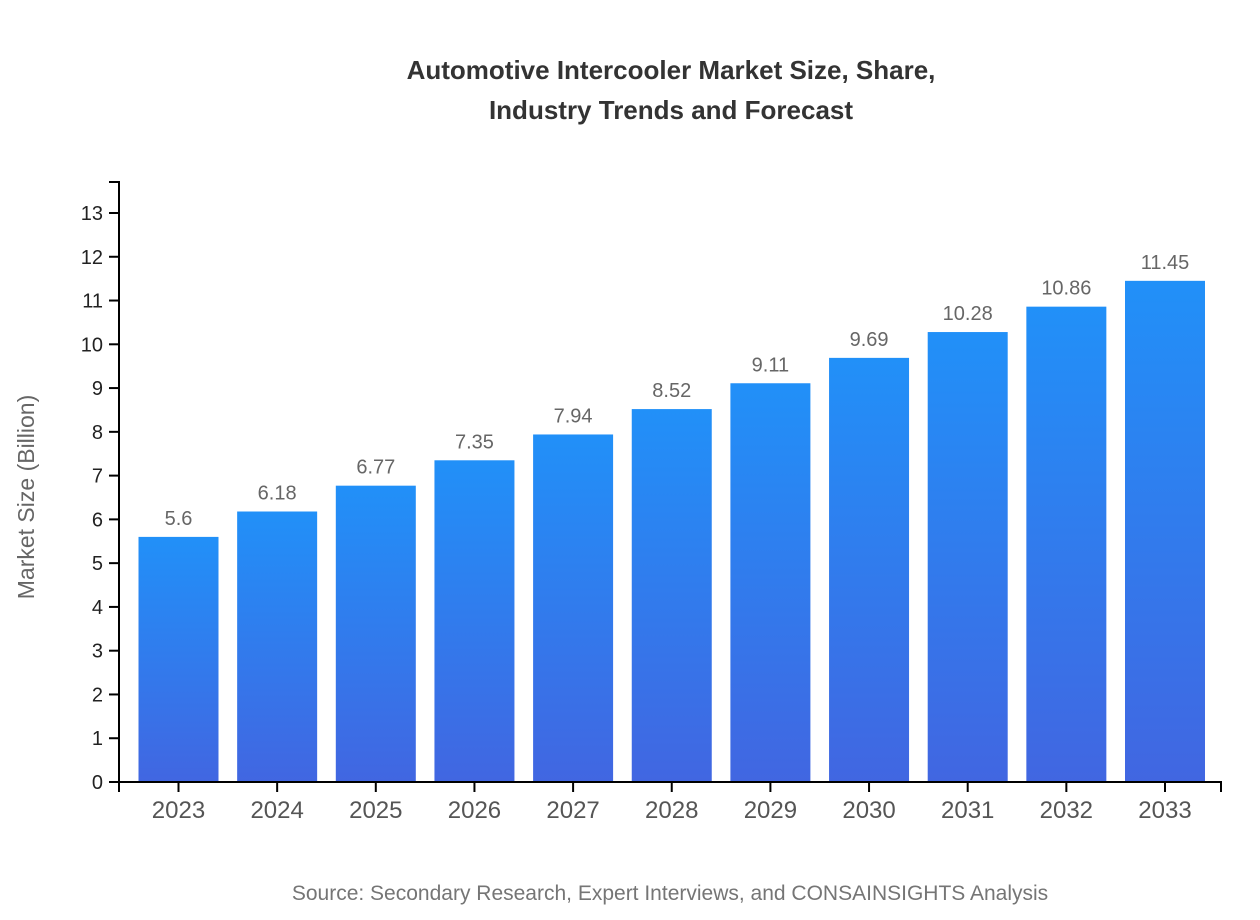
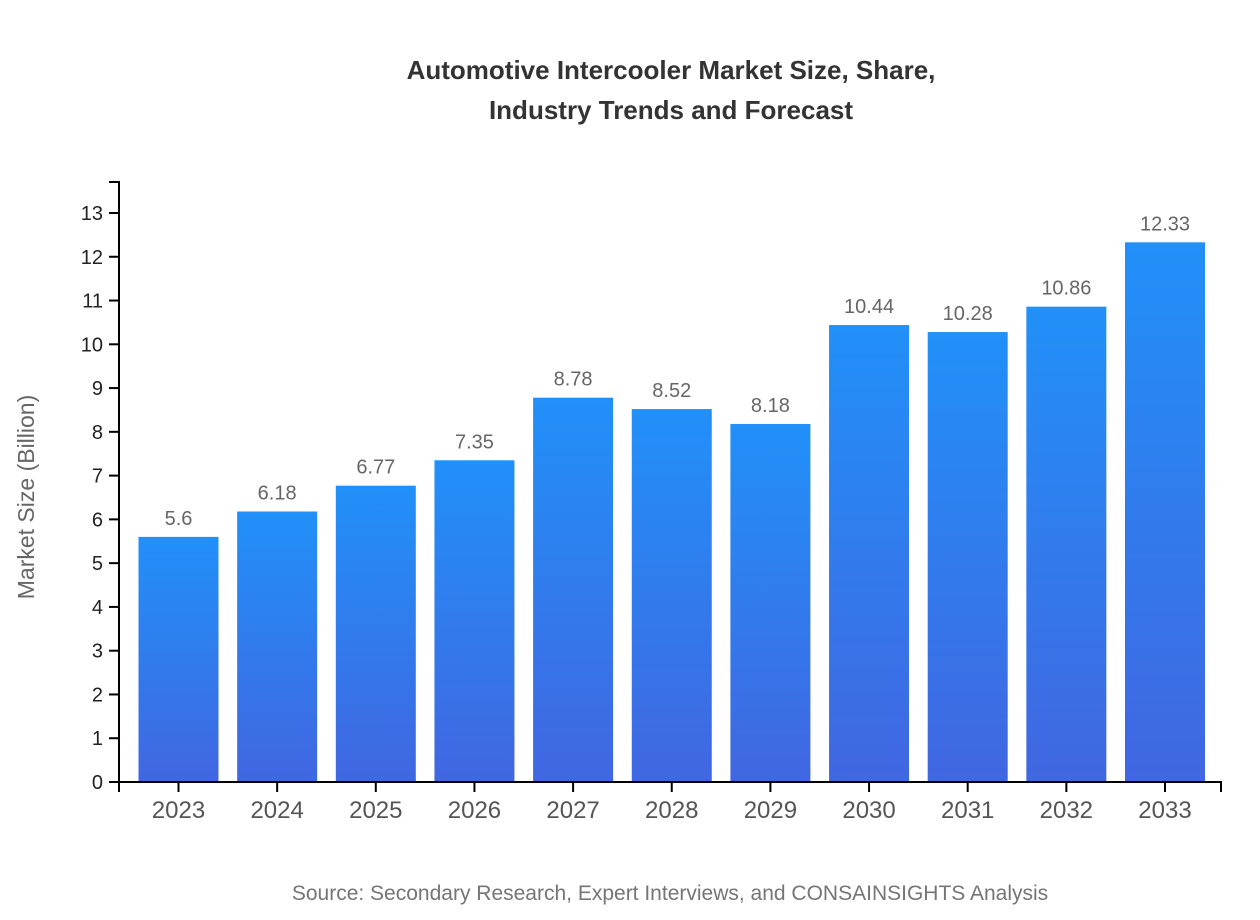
2027: 7.94 -> 8.78
2029: 9.11 -> 8.18
2030: 9.69 -> 10.44
2033: 11.45 -> 12.33
